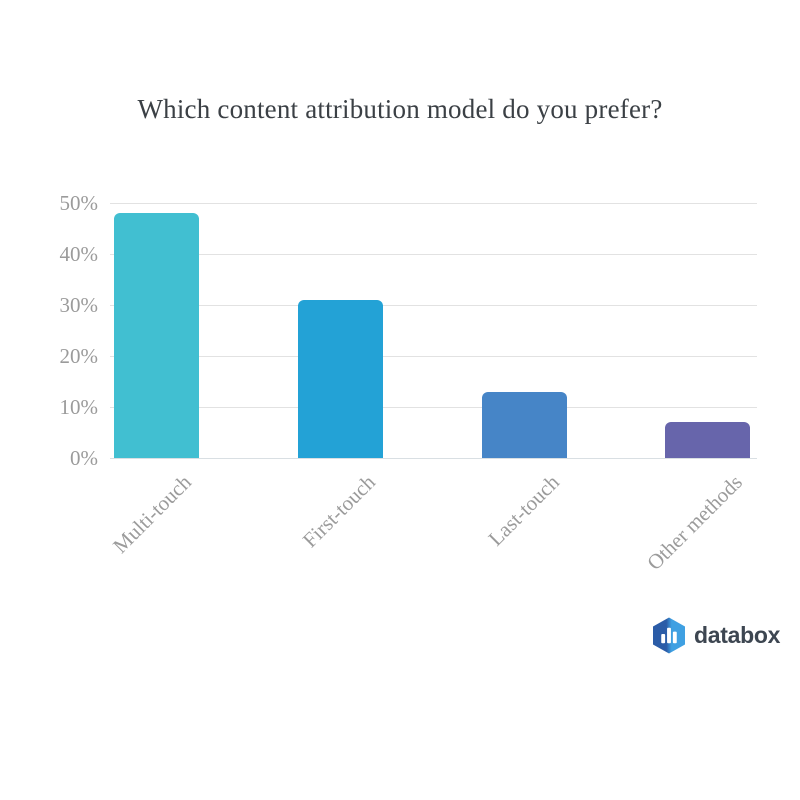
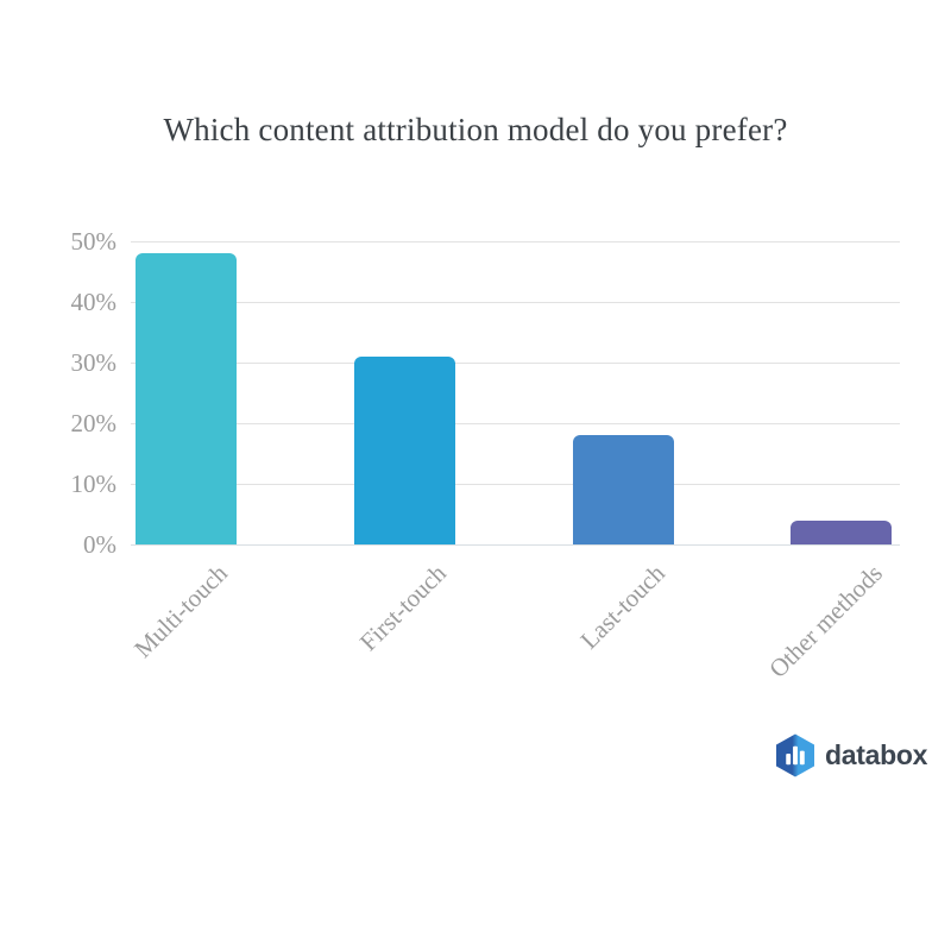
Last-touch: 13% -> 18%
Other methods: 7% -> 4%
